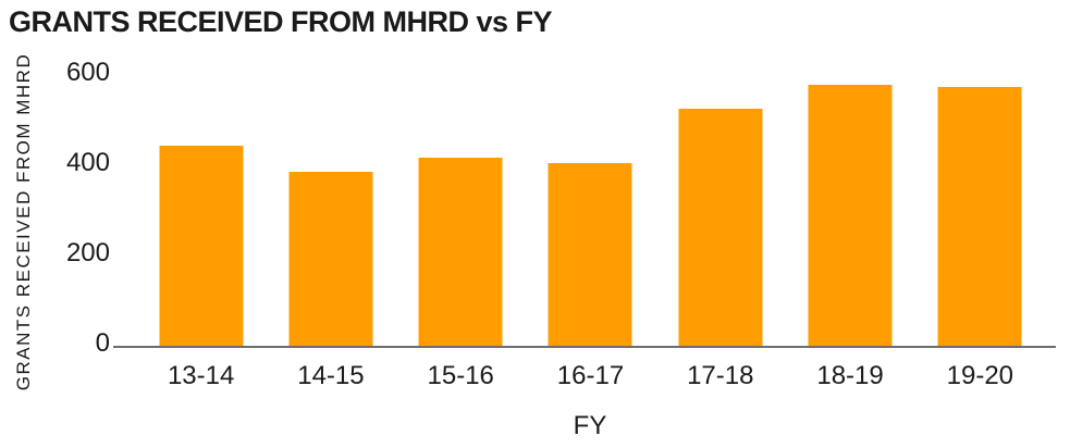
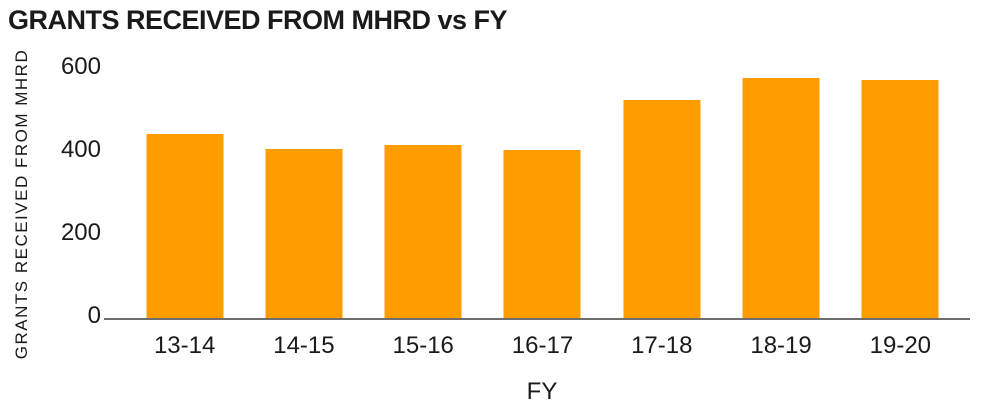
14-15: 390 -> 410
